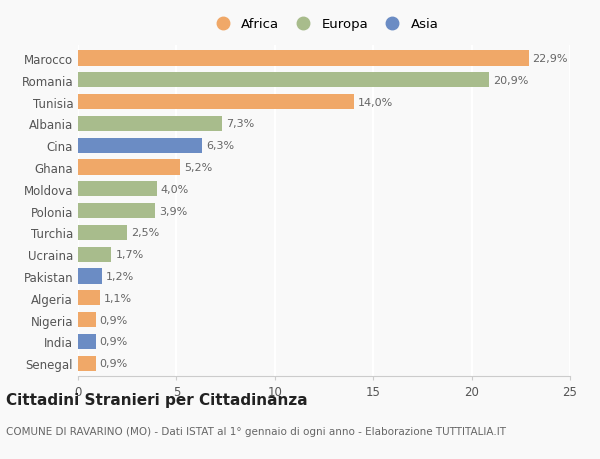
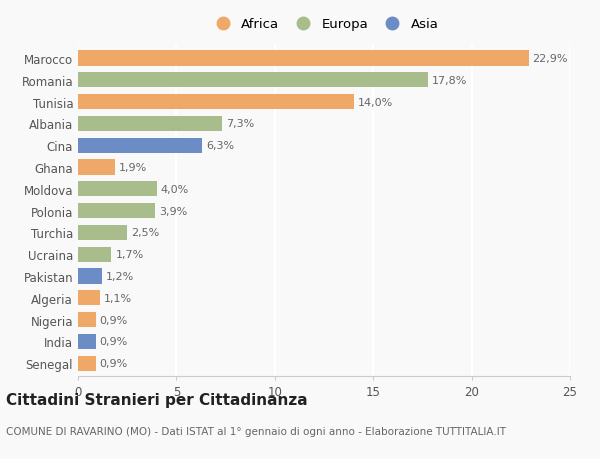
Romania: 20,9% -> 17,8%
Ghana: 5,2% -> 1,9%
